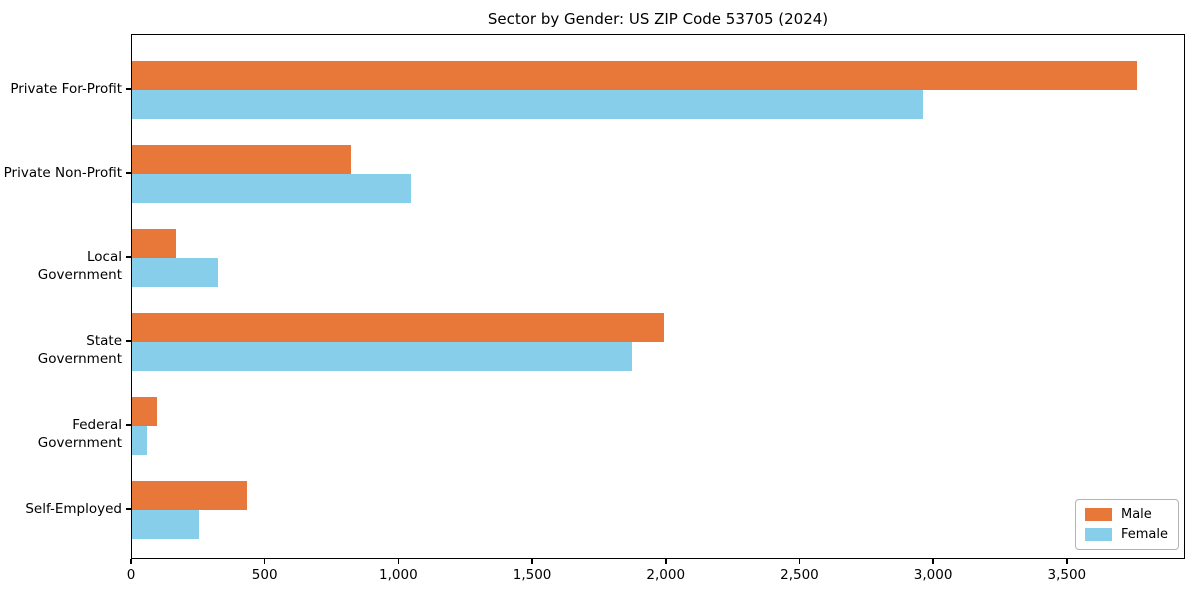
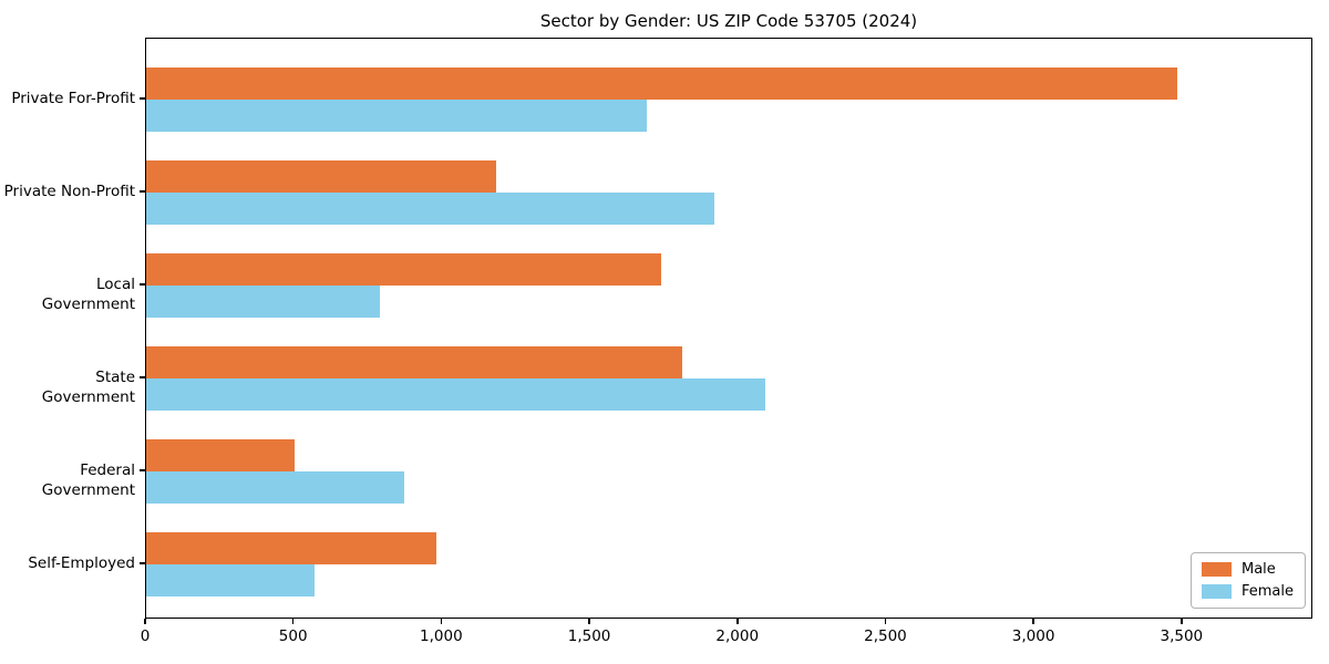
Male/Private For-Profit: 3760 -> 3480
Female/Private For-Profit: 2960 -> 1690
Male/Private Non-Profit: 820 -> 1180
Female/Private Non-Profit: 1040 -> 1920
Male/Local Government: 160 -> 1740
Female/Local Government: 320 -> 790
Male/State Government: 1990 -> 1810
Female/State Government: 1870 -> 2090
Male/Federal Government: 100 -> 500
Female/Federal Government: 60 -> 870
Male/Self-Employed: 430 -> 980
Female/Self-Employed: 250 -> 570
